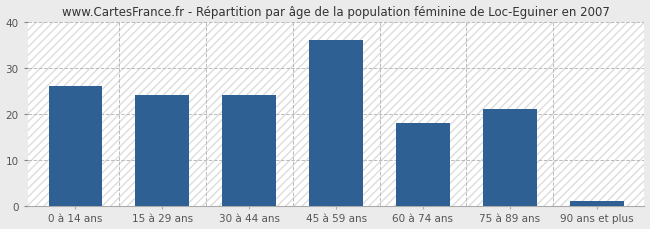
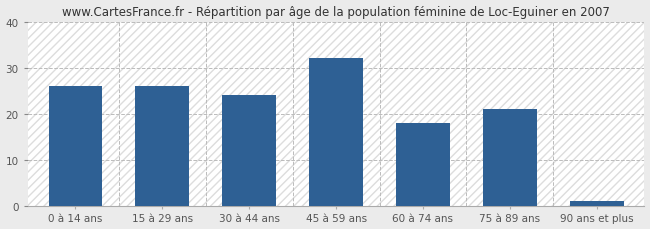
15 à 29 ans: 24 -> 26
45 à 59 ans: 36 -> 32
